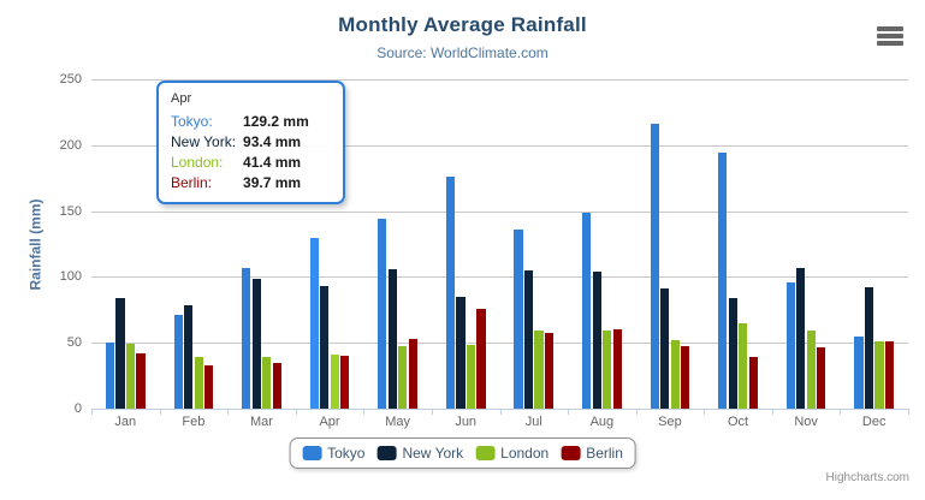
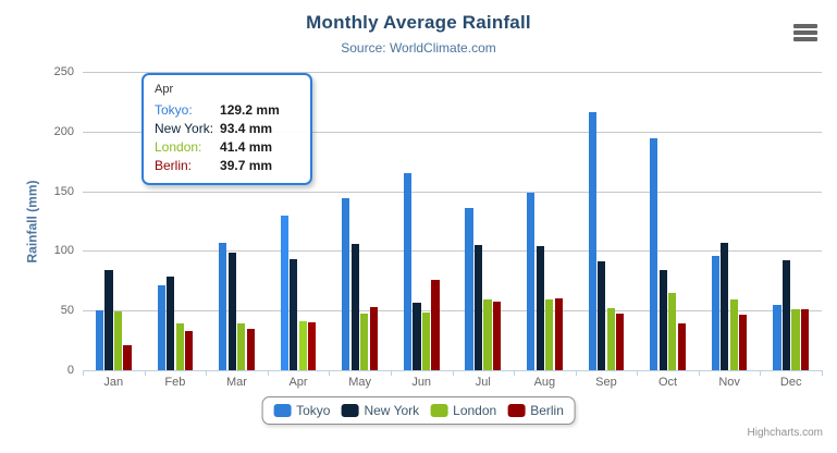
Berlin/Jan: 42 -> 21
Tokyo/Jun: 176 -> 165
New York/Jun: 84 -> 57
